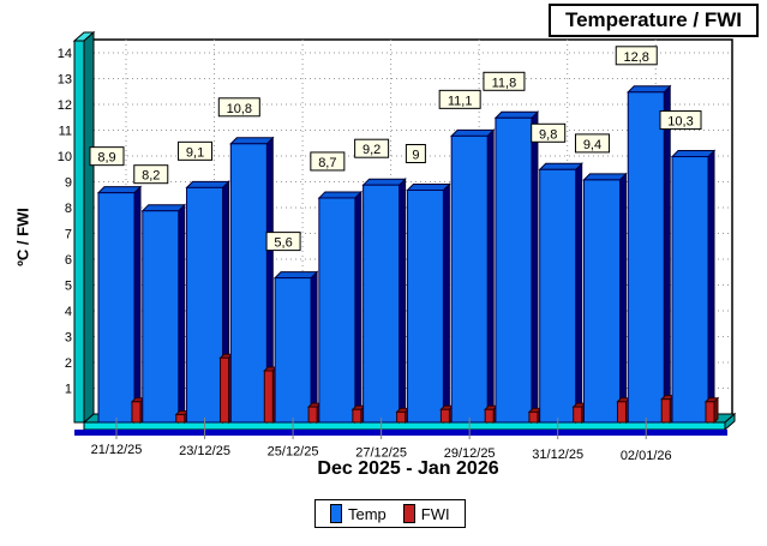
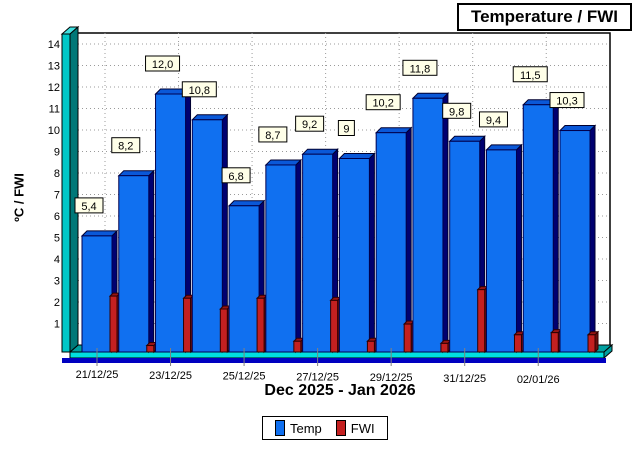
Temp/21/12/25: 8,9 -> 5,4
FWI/21/12/25: 0.8 -> 2.6
Temp/23/12/25: 9,1 -> 12,0
Temp/25/12/25: 5,6 -> 6,8
FWI/25/12/25: 0.6 -> 2.5
FWI/27/12/25: 0.4 -> 2.4
Temp/29/12/25: 11,1 -> 10,2
FWI/29/12/25: 0.5 -> 1.3
FWI/31/12/25: 0.6 -> 2.9
Temp/02/01/26: 12,8 -> 11,5
